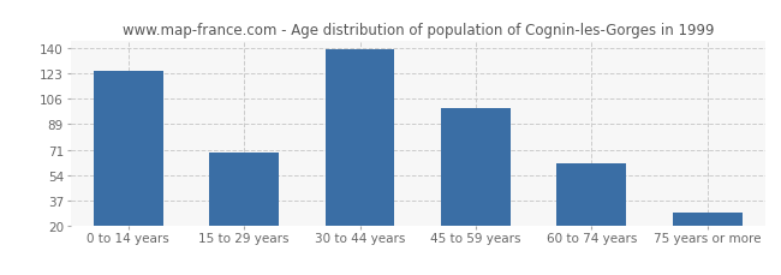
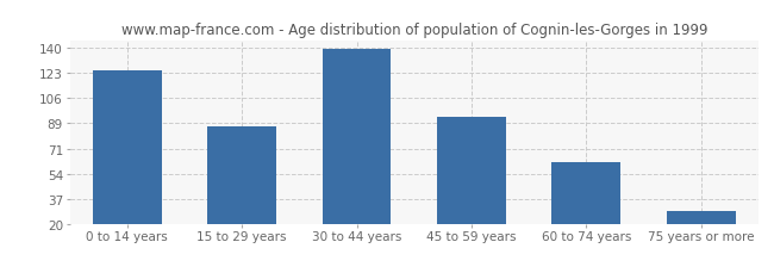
15 to 29 years: 69 -> 86
45 to 59 years: 99 -> 93
